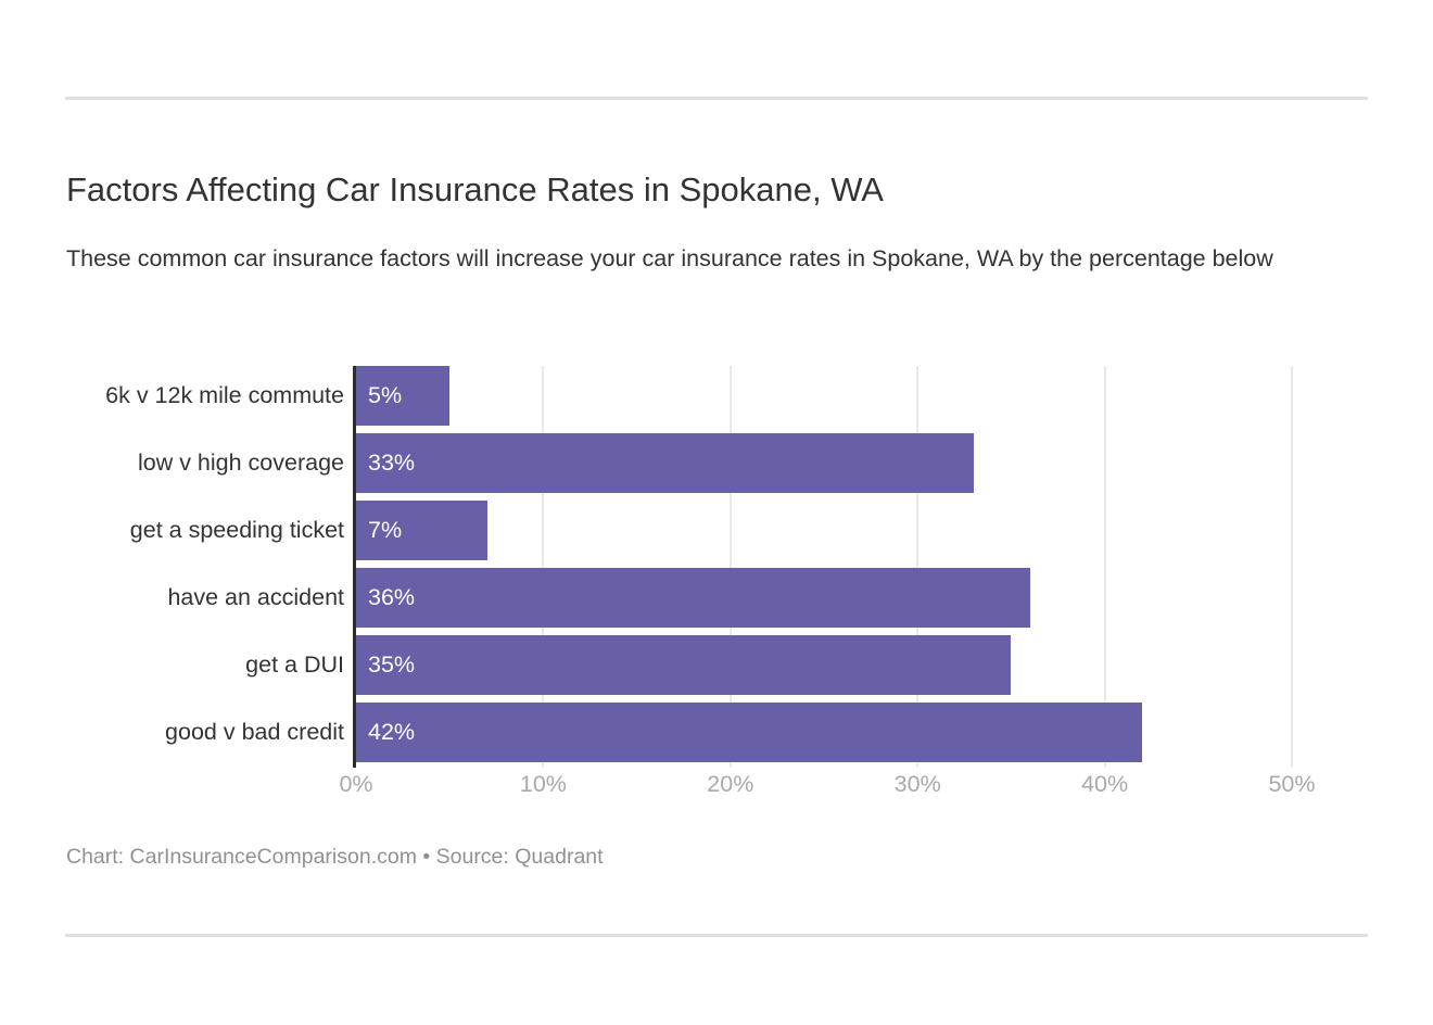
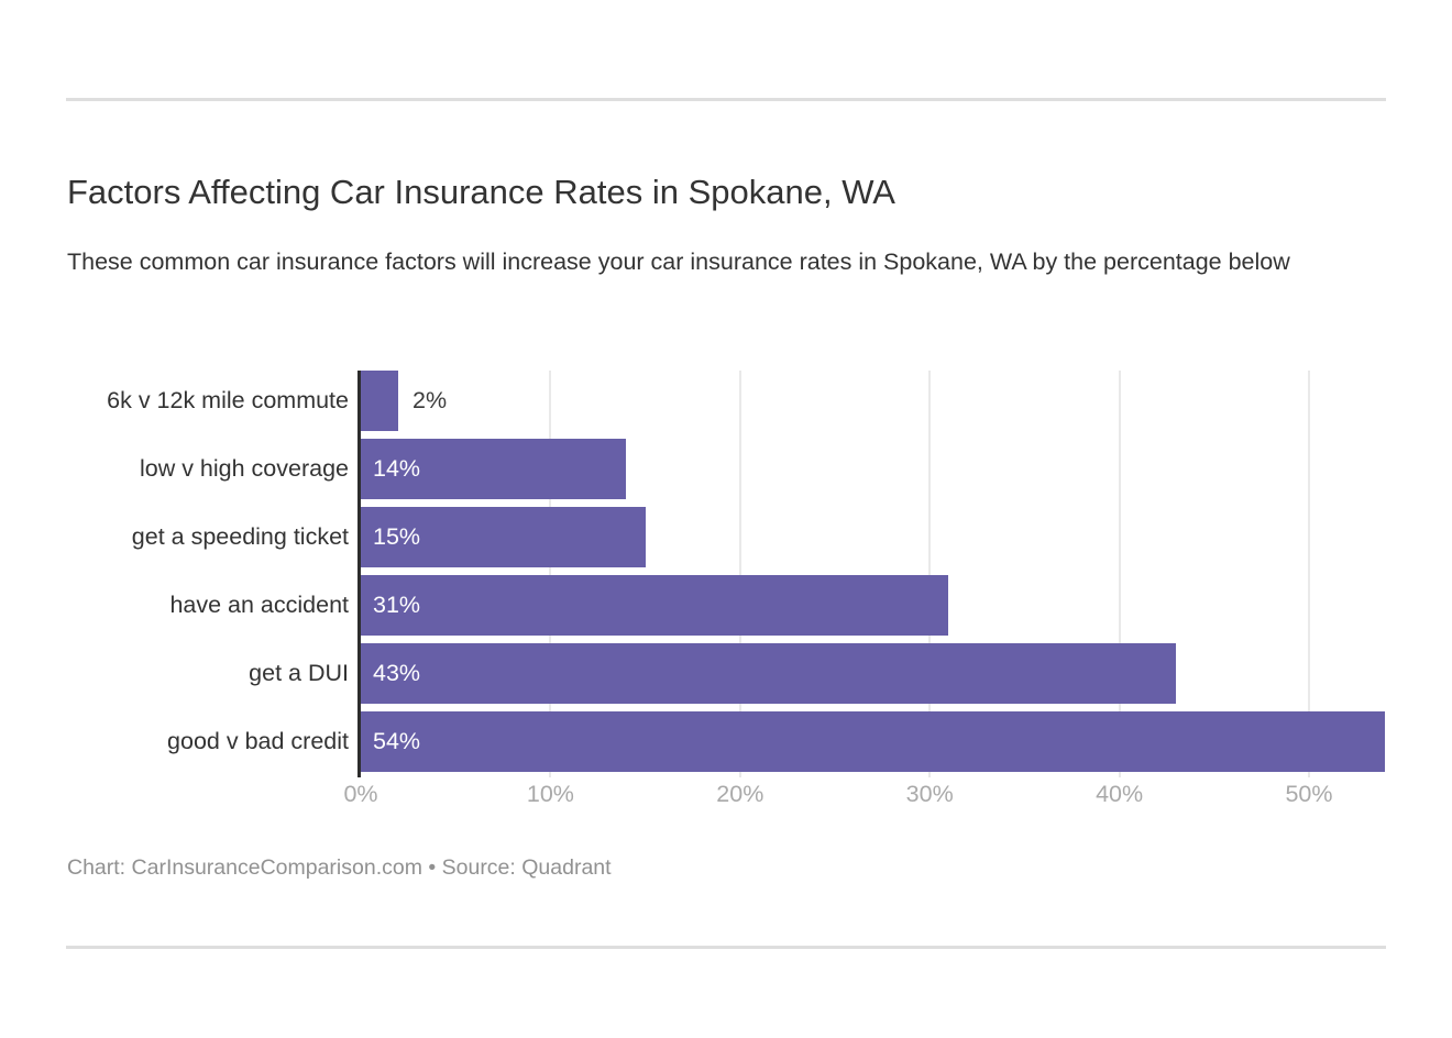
6k v 12k mile commute: 5% -> 2%
low v high coverage: 33% -> 14%
get a speeding ticket: 7% -> 15%
have an accident: 36% -> 31%
get a DUI: 35% -> 43%
good v bad credit: 42% -> 54%
